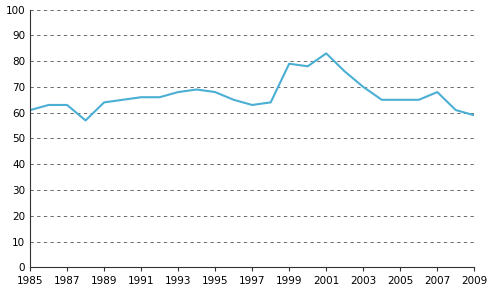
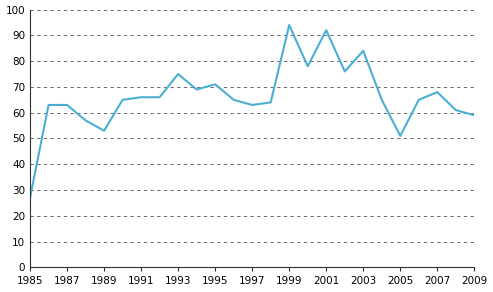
1985: 61 -> 27
1989: 64 -> 53
1993: 68 -> 75
1995: 68 -> 71
1999: 79 -> 94
2001: 83 -> 92
2003: 70 -> 84
2005: 65 -> 51
